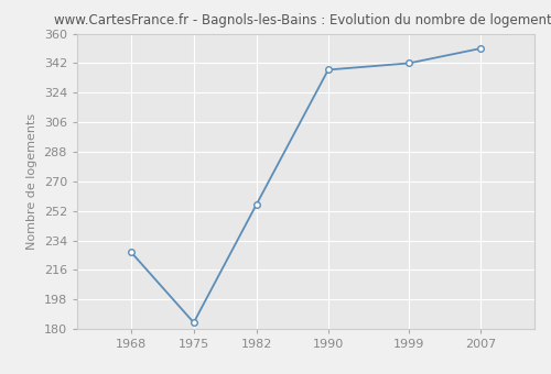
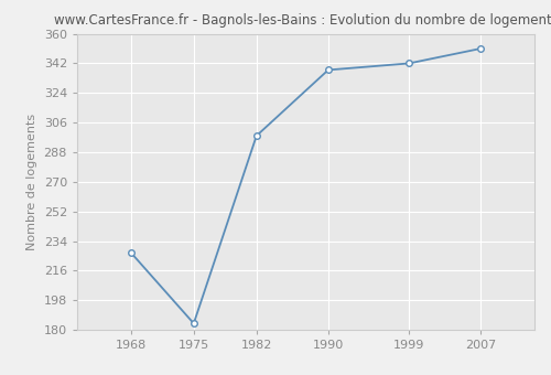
1982: 256 -> 298
